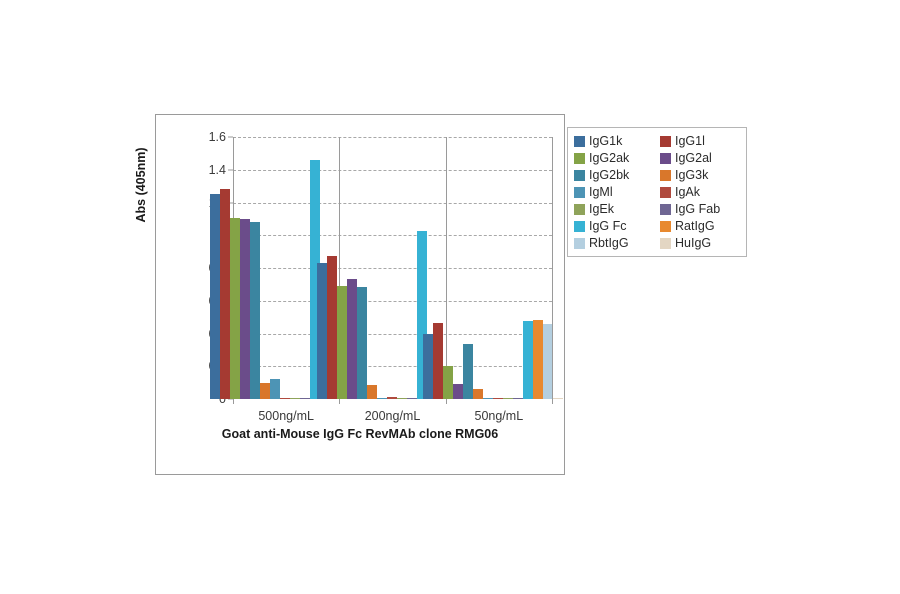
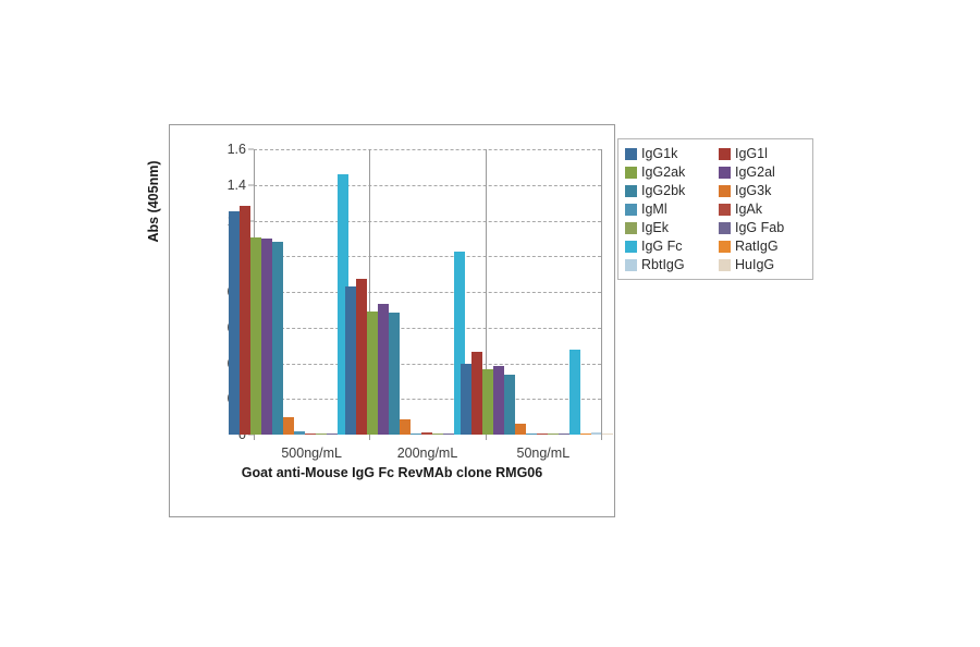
IgMl/500ng/mL: 0.12 -> 0.02
IgG2ak/50ng/mL: 0.20 -> 0.36
IgG2al/50ng/mL: 0.09 -> 0.39
RatIgG/50ng/mL: 0.48 -> 0.01
RbtIgG/50ng/mL: 0.46 -> 0.01
